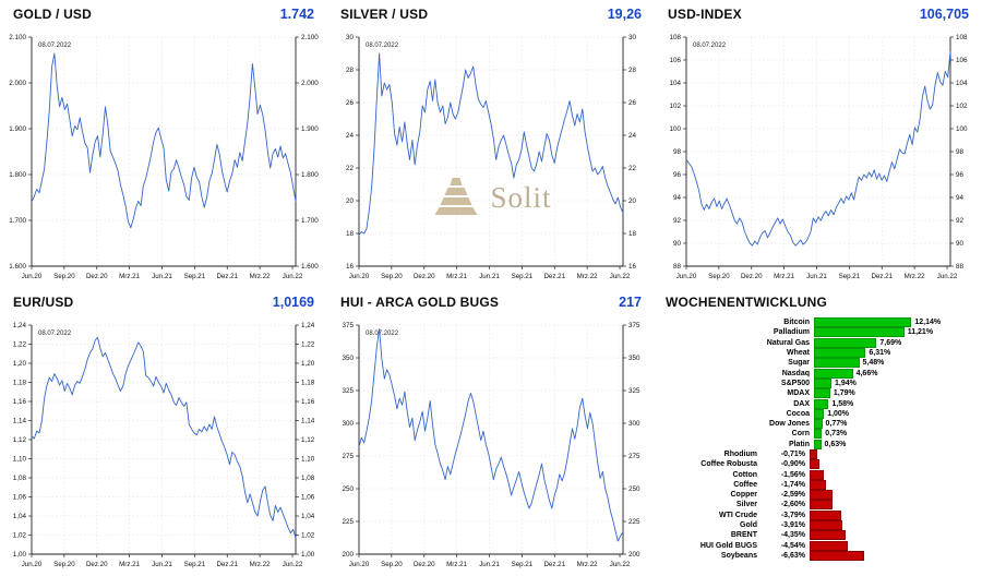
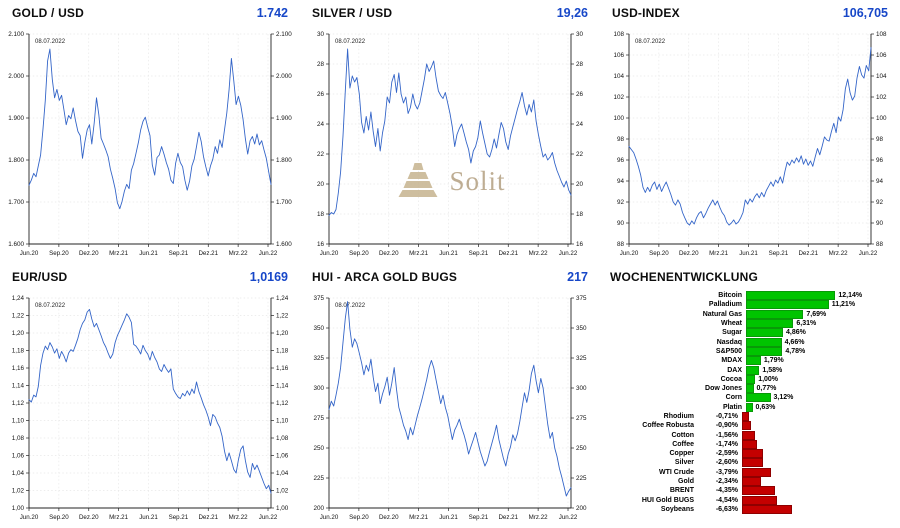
WOCHENENTWICKLUNG/Sugar: 5,48% -> 4,86%
WOCHENENTWICKLUNG/S&P500: 1,94% -> 4,78%
WOCHENENTWICKLUNG/Corn: 0,73% -> 3,12%
WOCHENENTWICKLUNG/Gold: -3,91% -> -2,34%
